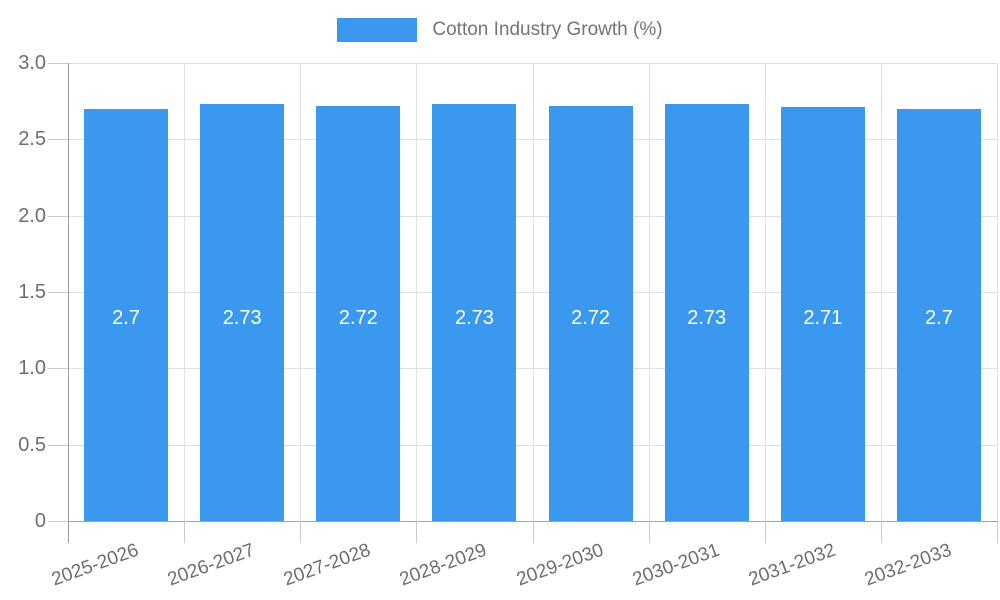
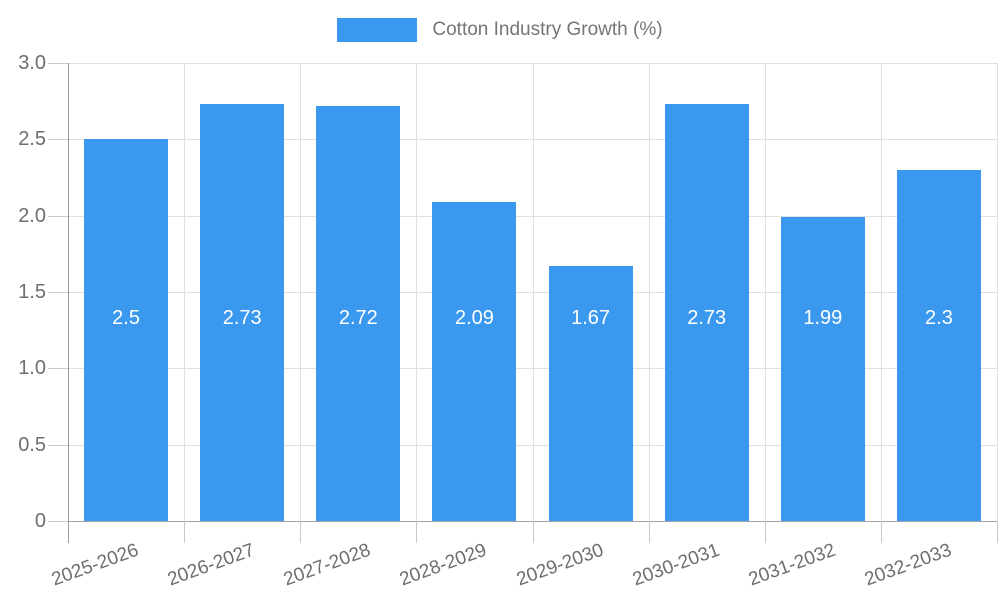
2025-2026: 2.7 -> 2.5
2028-2029: 2.73 -> 2.09
2029-2030: 2.72 -> 1.67
2031-2032: 2.71 -> 1.99
2032-2033: 2.7 -> 2.3
